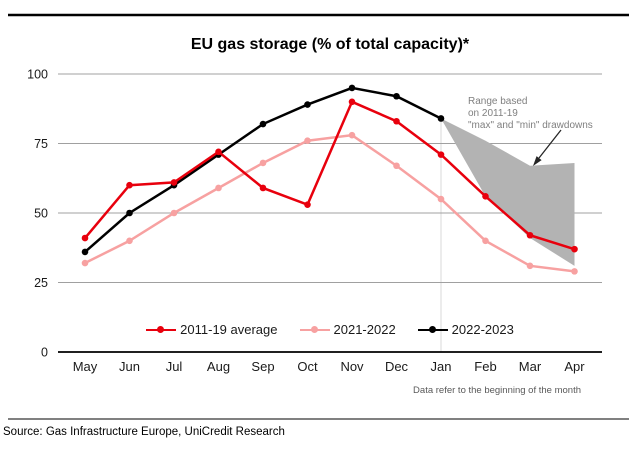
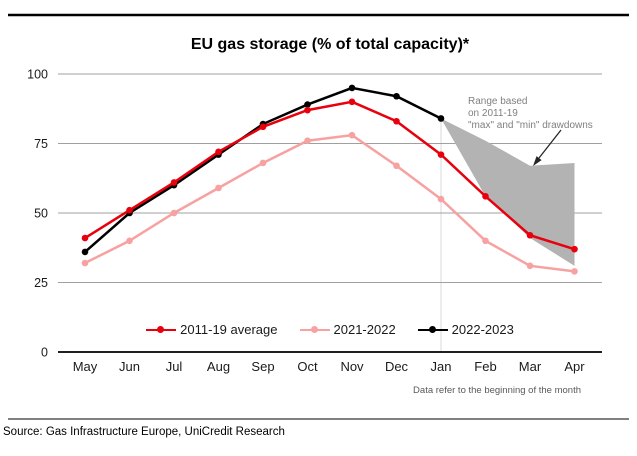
2011-19 average/Jun: 60 -> 51
2011-19 average/Sep: 59 -> 81
2011-19 average/Oct: 53 -> 87
